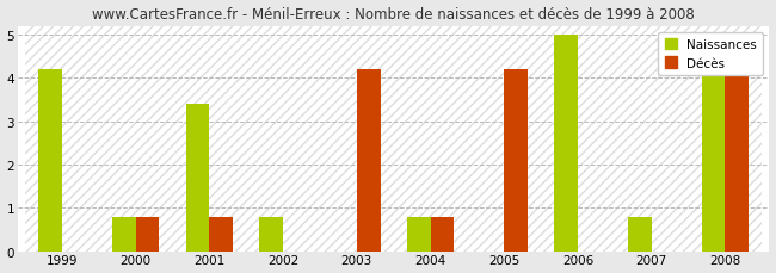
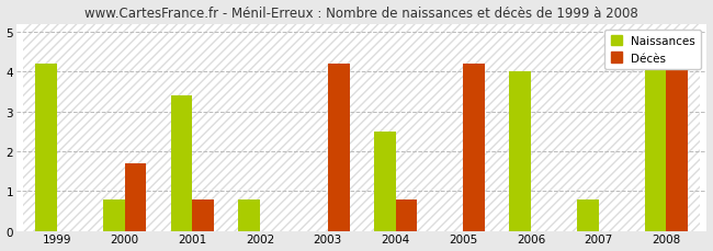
Décès/2000: 0.8 -> 1.7
Naissances/2004: 0.8 -> 2.5
Naissances/2006: 5.0 -> 4.0
